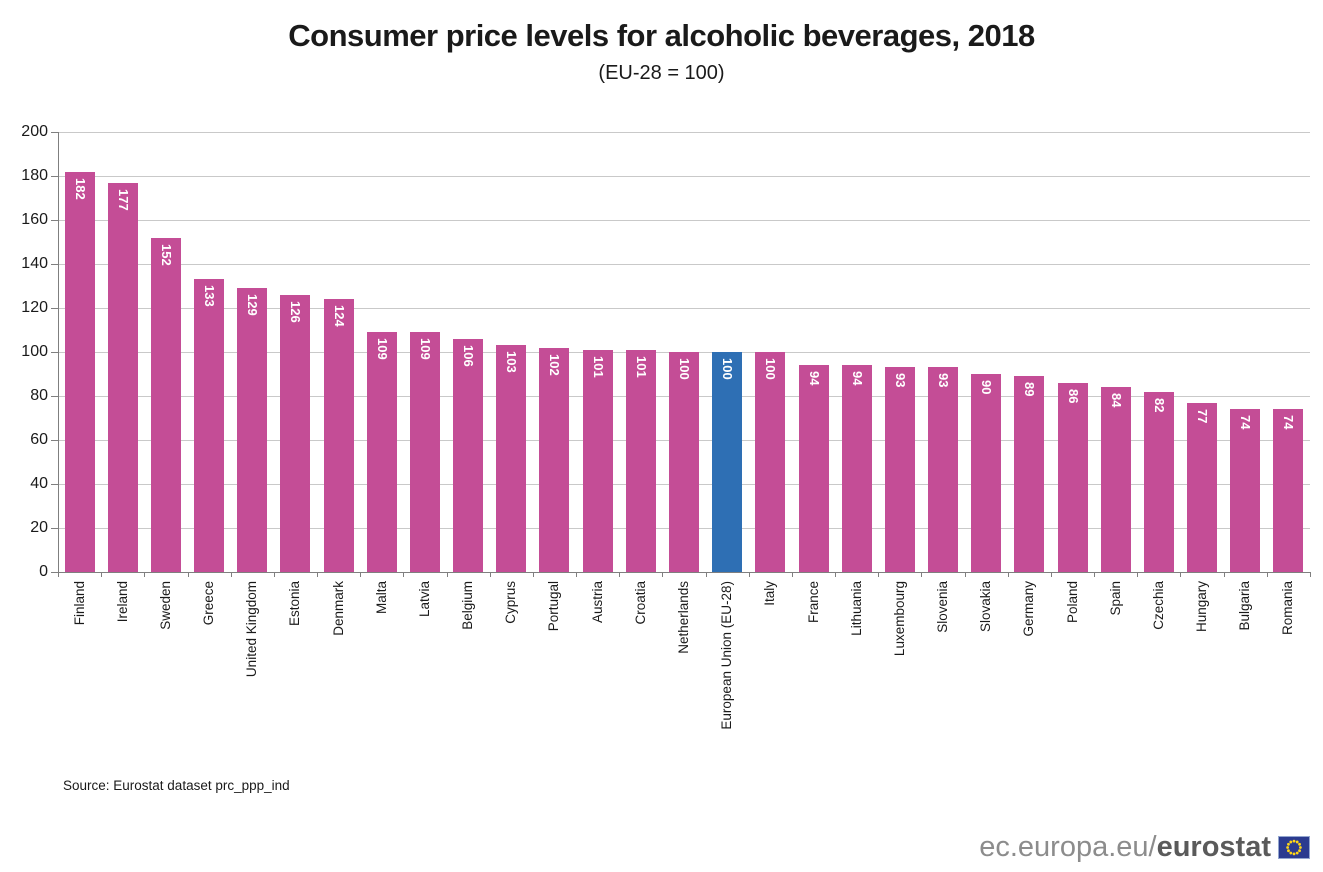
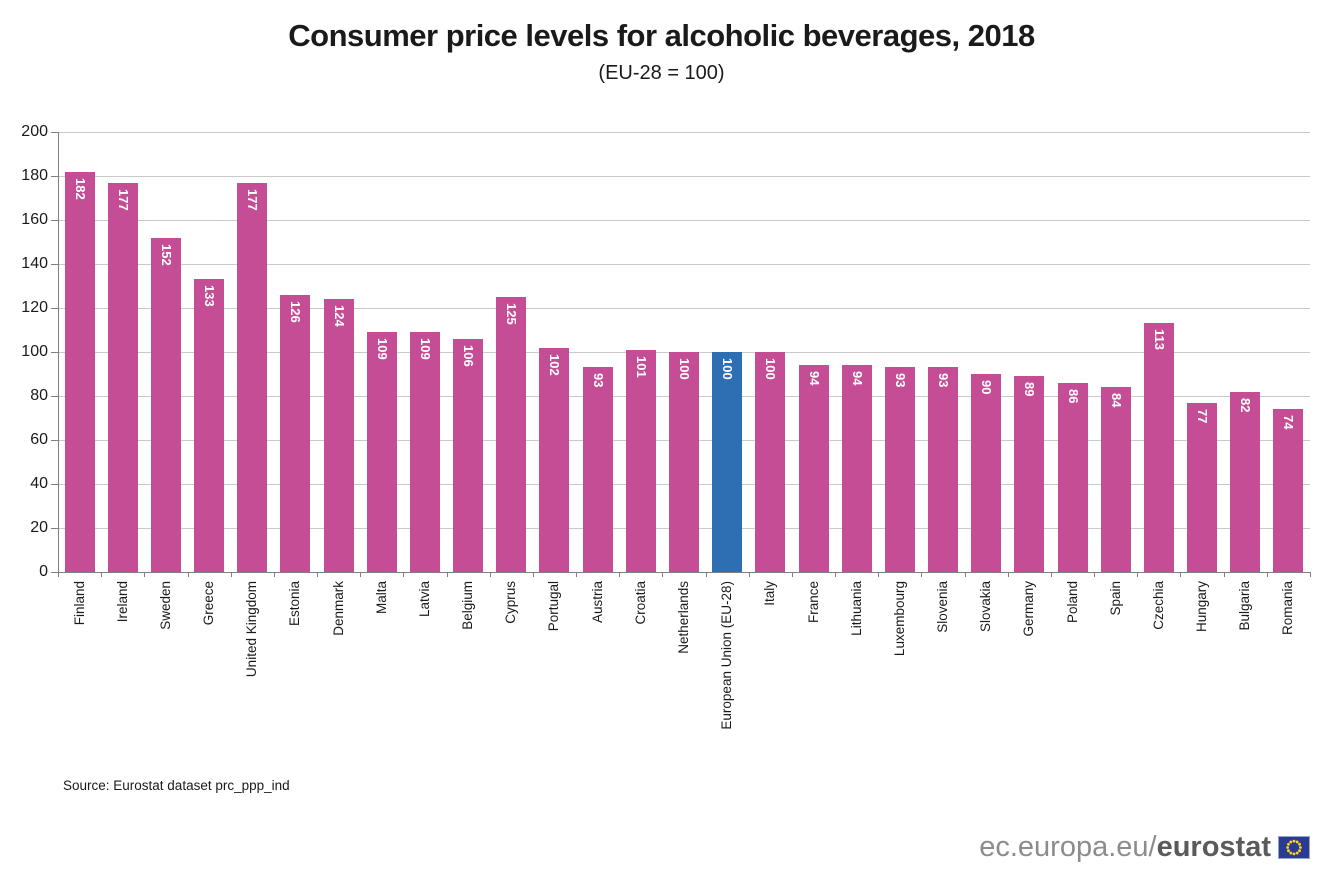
United Kingdom: 129 -> 177
Cyprus: 103 -> 125
Austria: 101 -> 93
Czechia: 82 -> 113
Bulgaria: 74 -> 82
